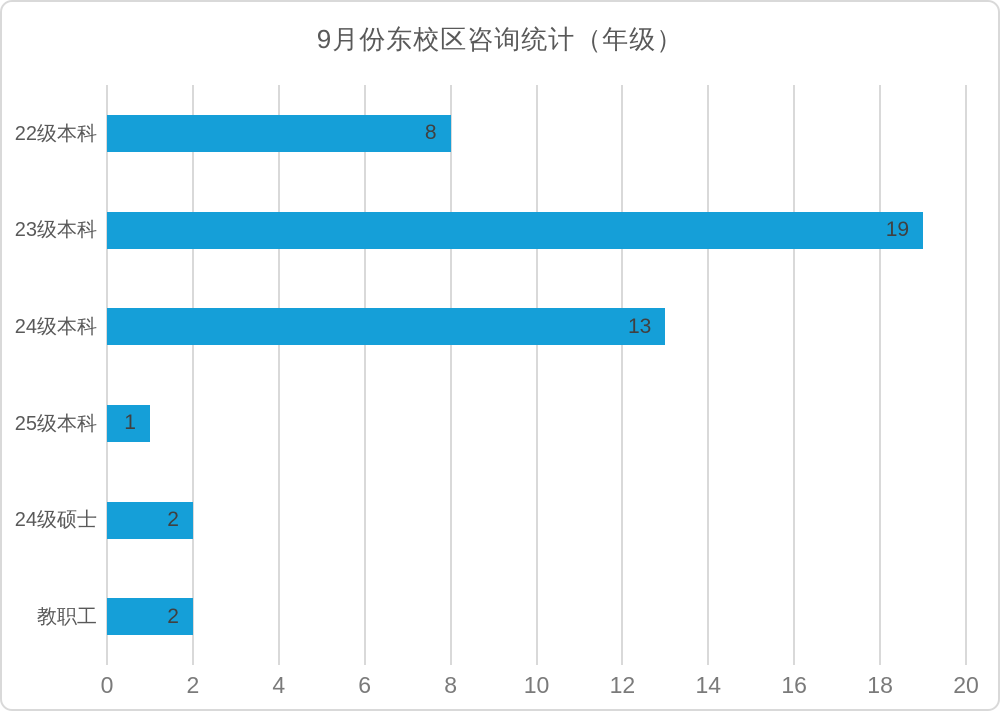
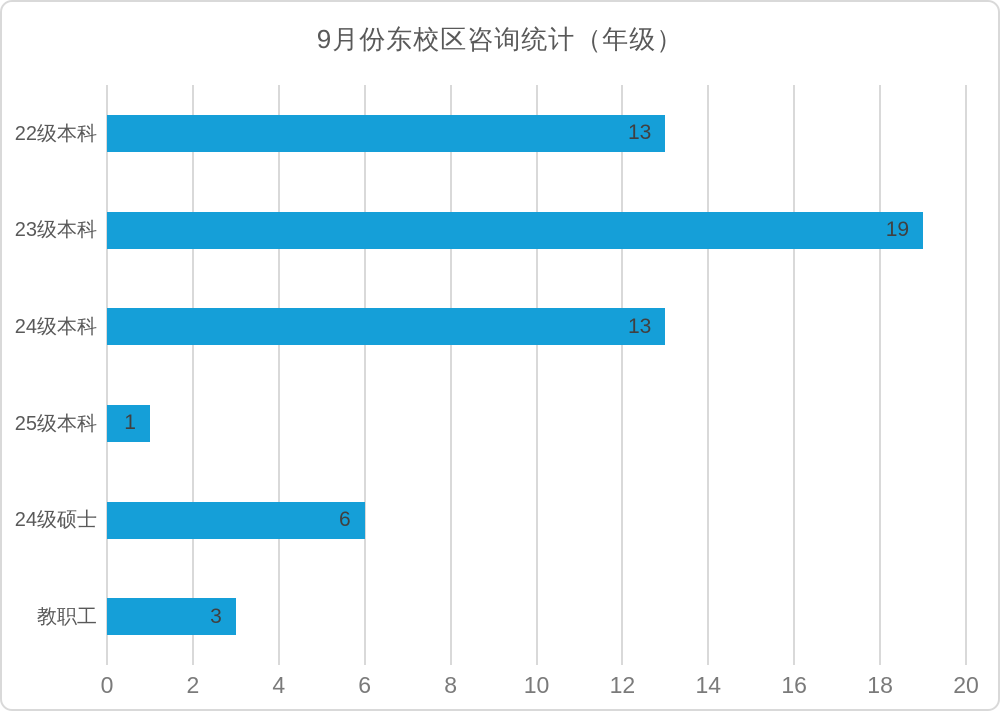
22级本科: 8 -> 13
24级硕士: 2 -> 6
教职工: 2 -> 3
